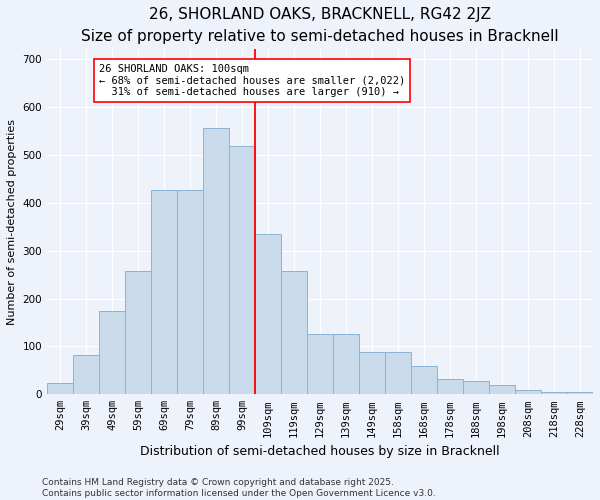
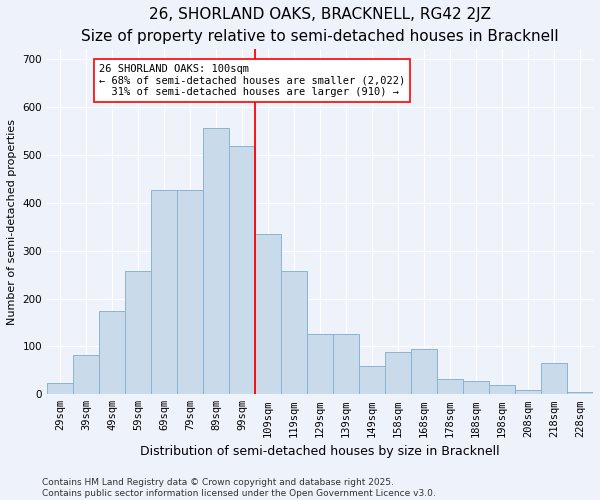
149sqm: 88 -> 60
168sqm: 60 -> 95
218sqm: 5 -> 65
